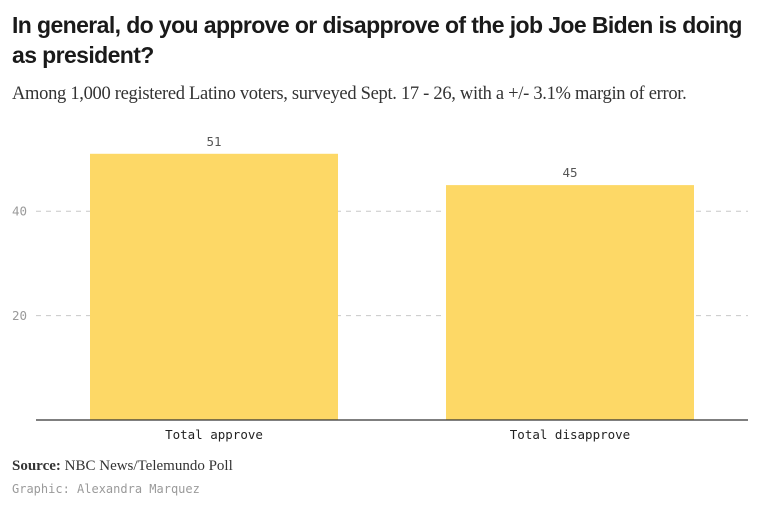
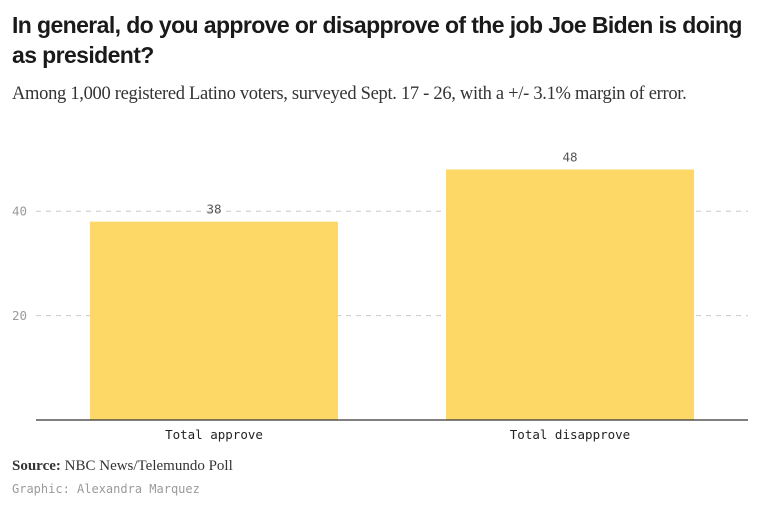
Total approve: 51 -> 38
Total disapprove: 45 -> 48
